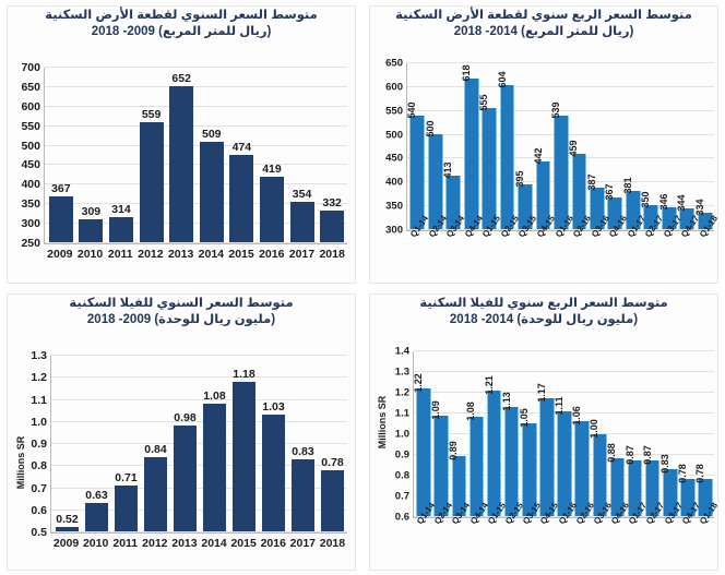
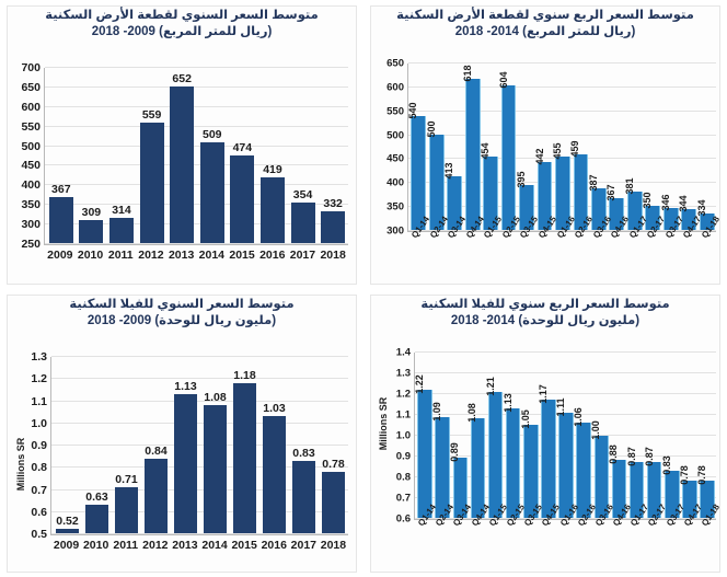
متوسط السعر الربع سنوي لقطعة الأرض السكنية/Q1-15: 555 -> 454
متوسط السعر الربع سنوي لقطعة الأرض السكنية/Q1-16: 539 -> 455
متوسط السعر السنوي للفيلا السكنية/2013: 0.98 -> 1.13
